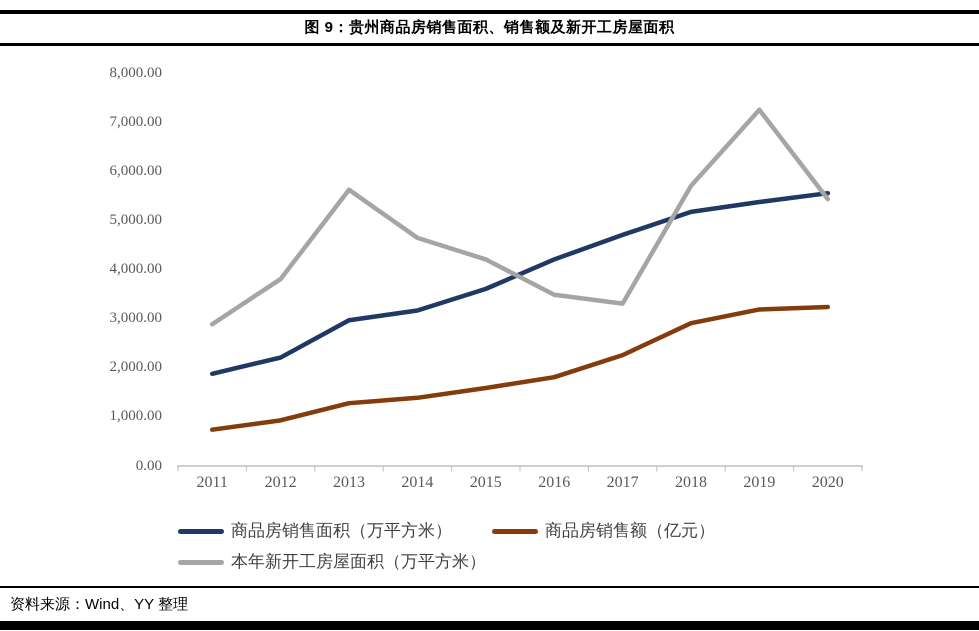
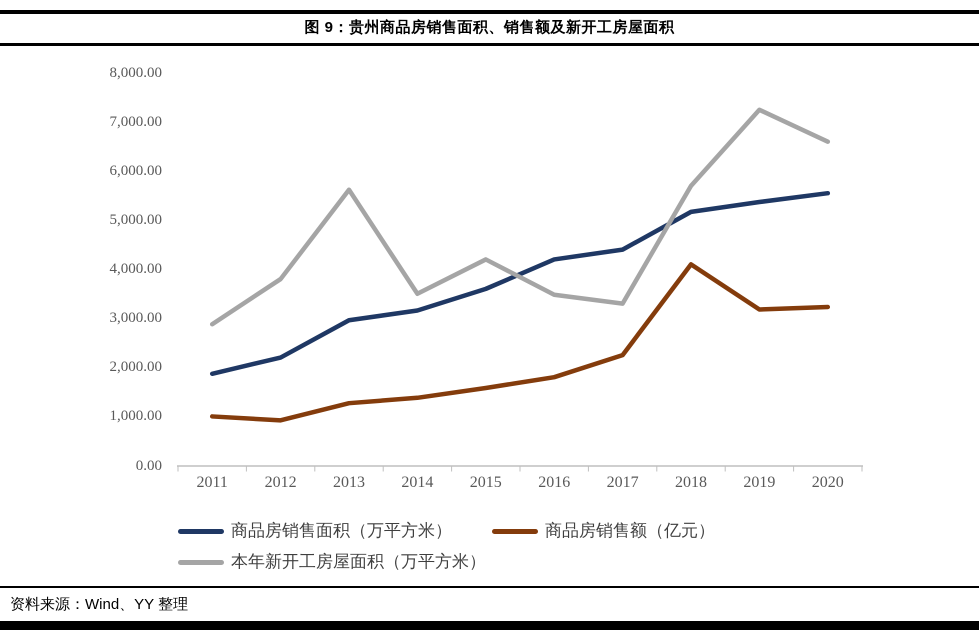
商品房销售额（亿元）/2011: 700 -> 1000
本年新开工房屋面积（万平方米）/2014: 4600 -> 3500
商品房销售面积（万平方米）/2017: 4700 -> 4400
商品房销售额（亿元）/2018: 2900 -> 4100
本年新开工房屋面积（万平方米）/2020: 5400 -> 6600
